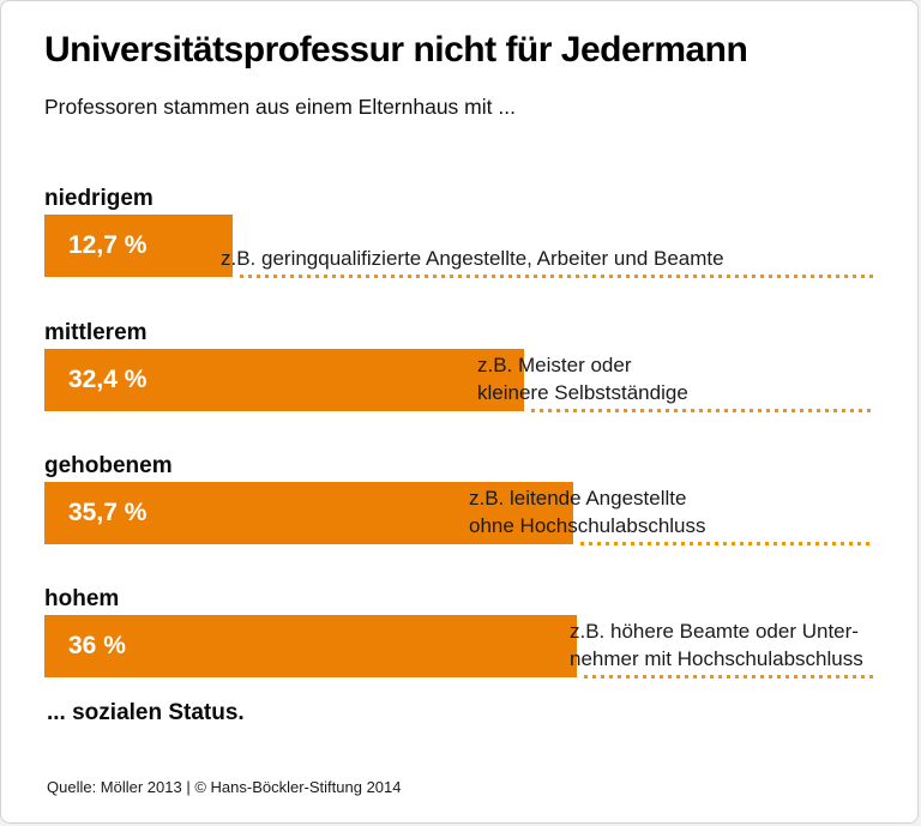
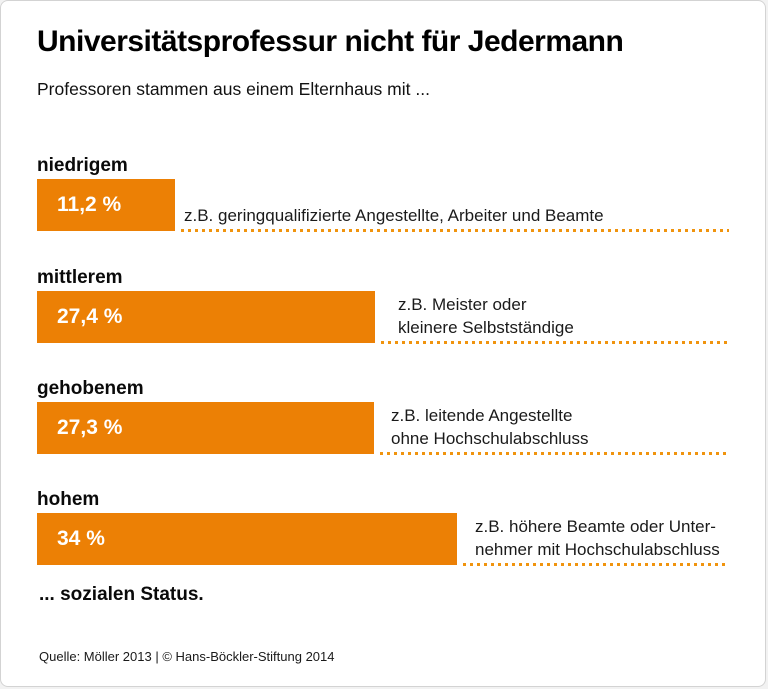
niedrigem: 12,7 -> 11,2
mittlerem: 32,4 -> 27,4
gehobenem: 35,7 -> 27,3
hohem: 36 -> 34
